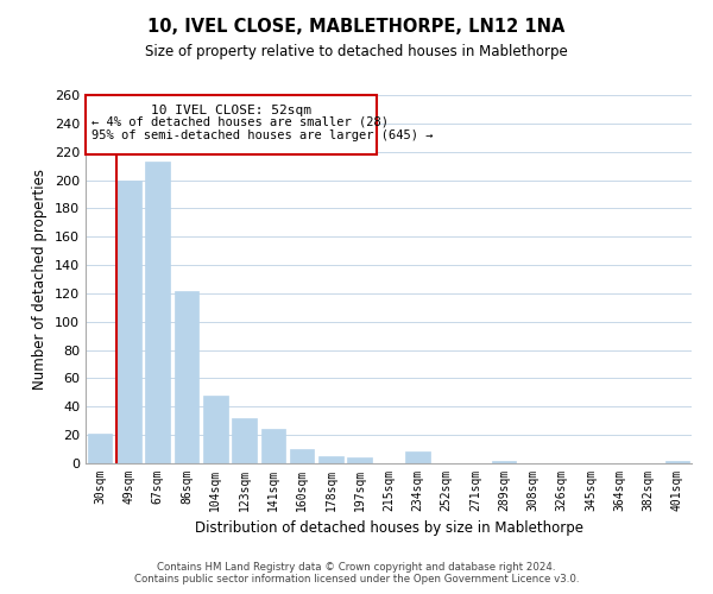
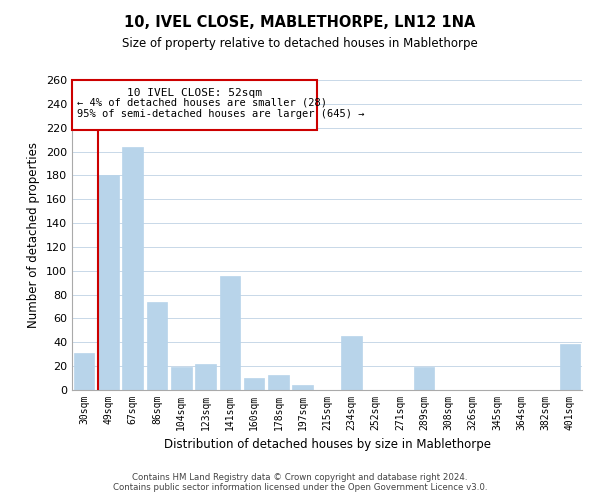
30sqm: 21 -> 31
49sqm: 200 -> 180
67sqm: 213 -> 204
86sqm: 122 -> 74
104sqm: 48 -> 19
123sqm: 32 -> 22
141sqm: 24 -> 96
178sqm: 5 -> 13
234sqm: 8 -> 45
289sqm: 2 -> 19
401sqm: 2 -> 39
